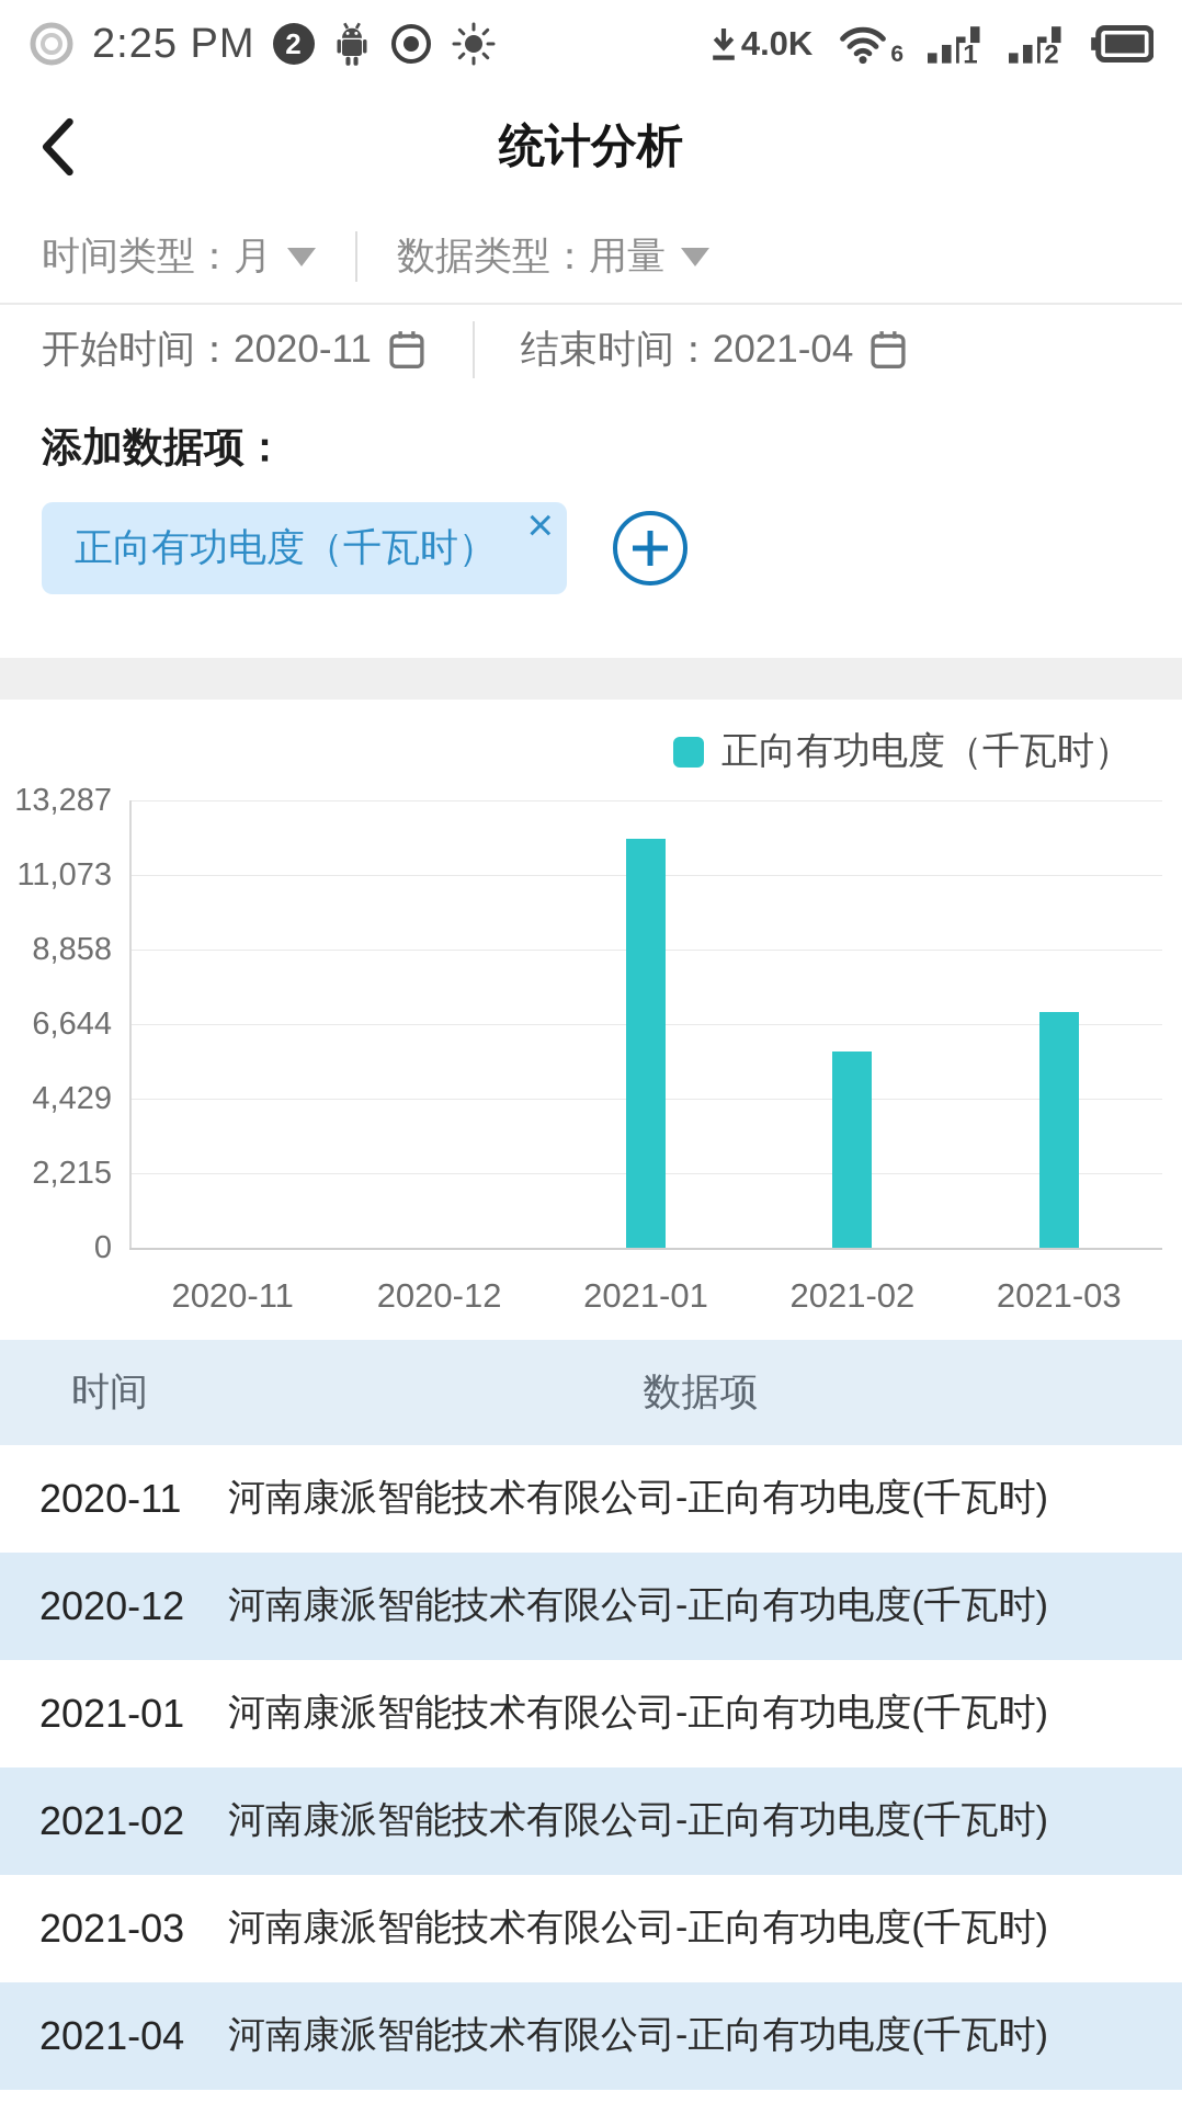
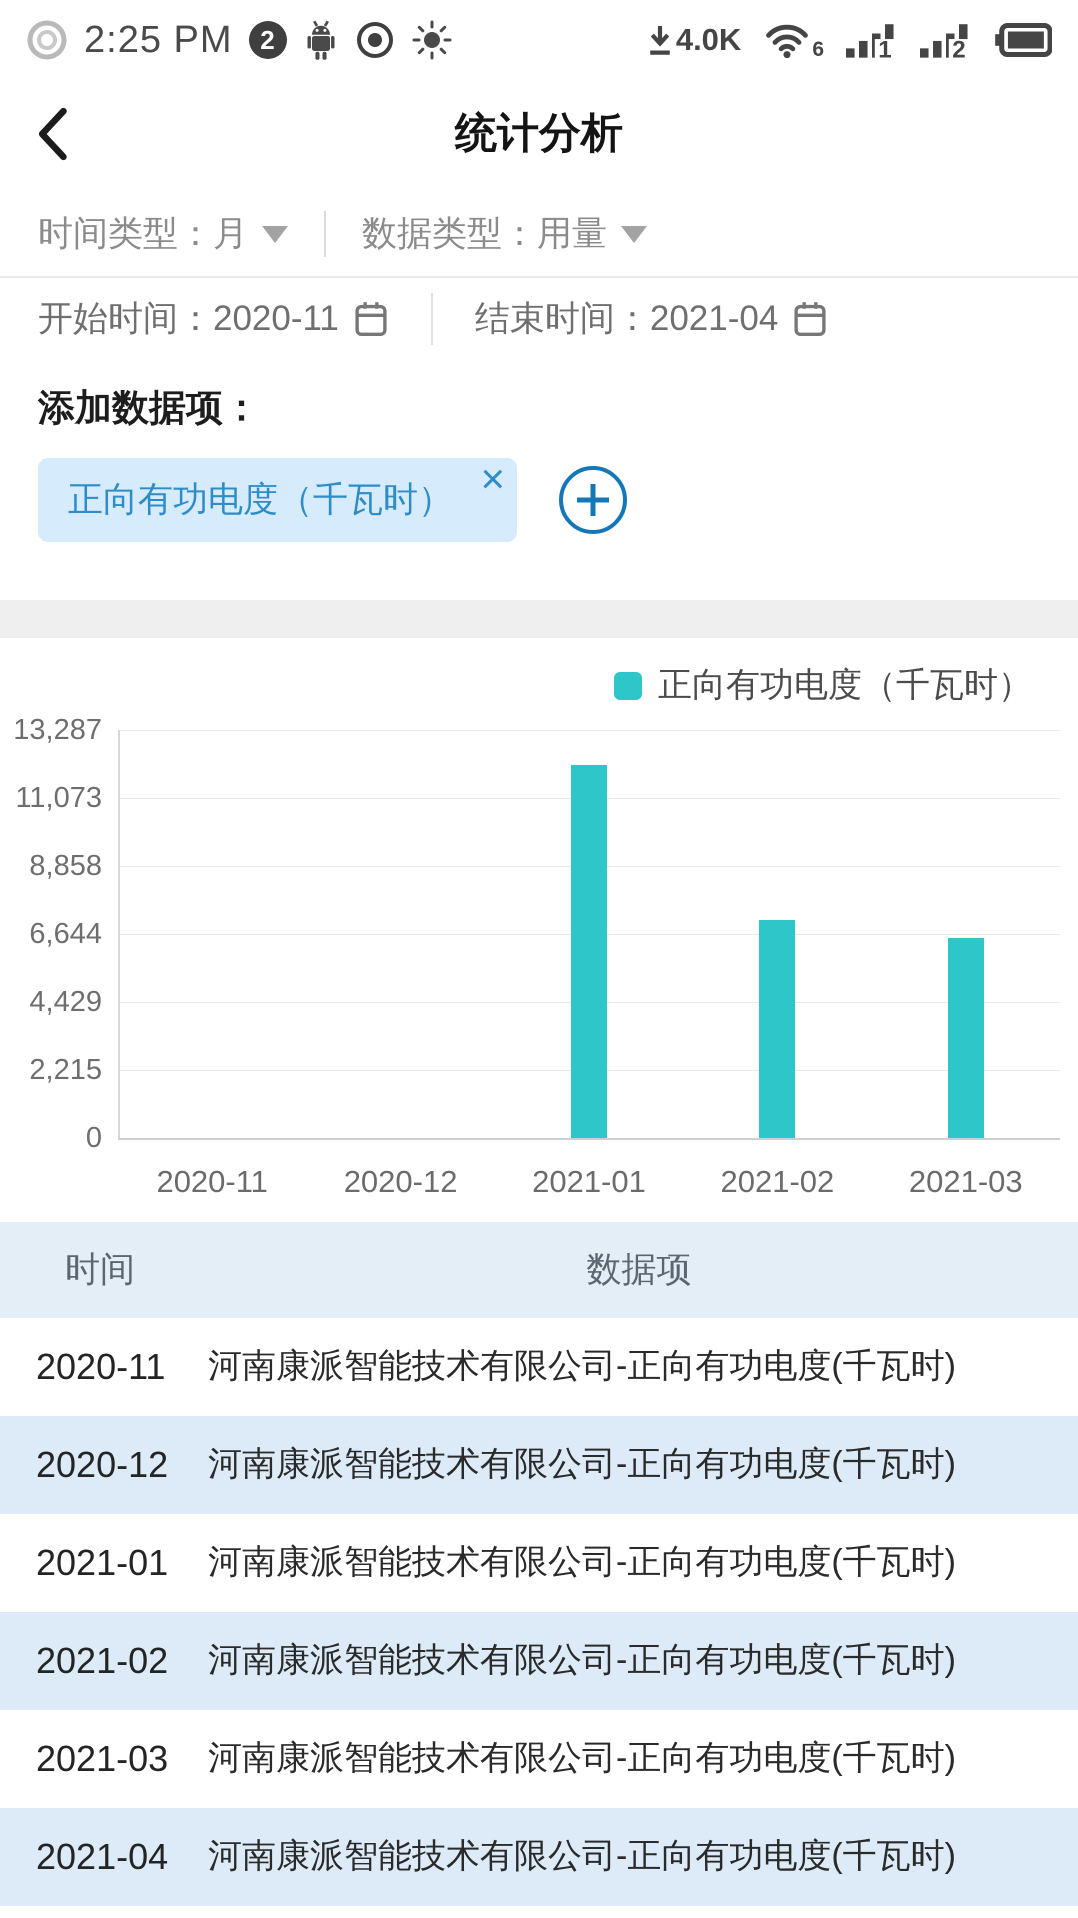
2021-02: 5800 -> 7100
2021-03: 7000 -> 6500
